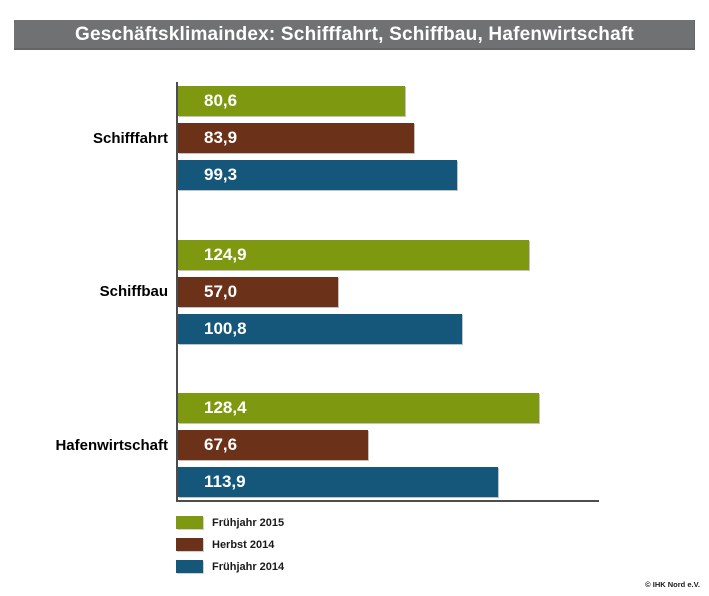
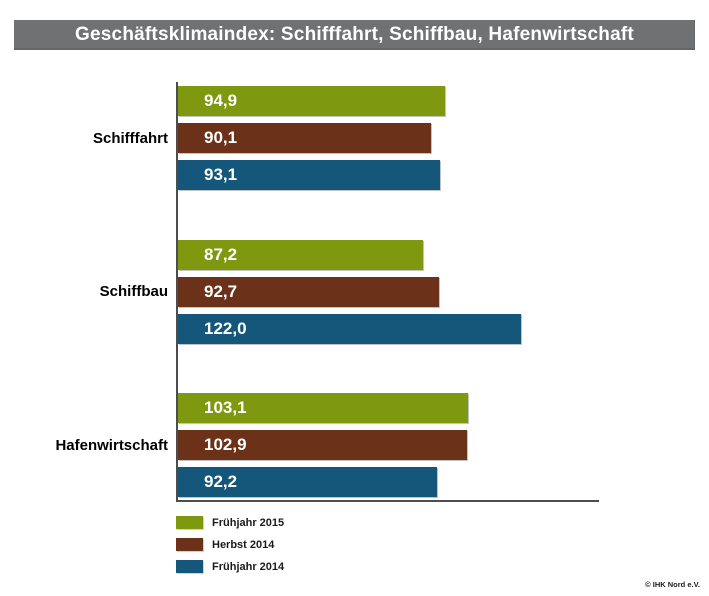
Frühjahr 2015/Schifffahrt: 80,6 -> 94,9
Herbst 2014/Schifffahrt: 83,9 -> 90,1
Frühjahr 2014/Schifffahrt: 99,3 -> 93,1
Frühjahr 2015/Schiffbau: 124,9 -> 87,2
Herbst 2014/Schiffbau: 57,0 -> 92,7
Frühjahr 2014/Schiffbau: 100,8 -> 122,0
Frühjahr 2015/Hafenwirtschaft: 128,4 -> 103,1
Herbst 2014/Hafenwirtschaft: 67,6 -> 102,9
Frühjahr 2014/Hafenwirtschaft: 113,9 -> 92,2
